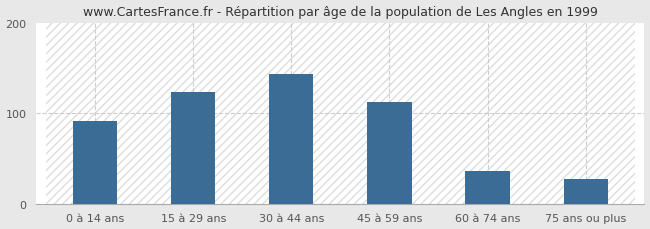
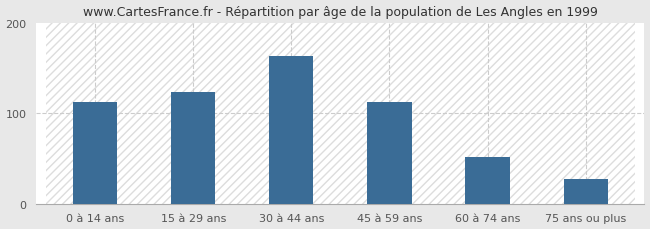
0 à 14 ans: 92 -> 113
30 à 44 ans: 144 -> 163
60 à 74 ans: 36 -> 52
